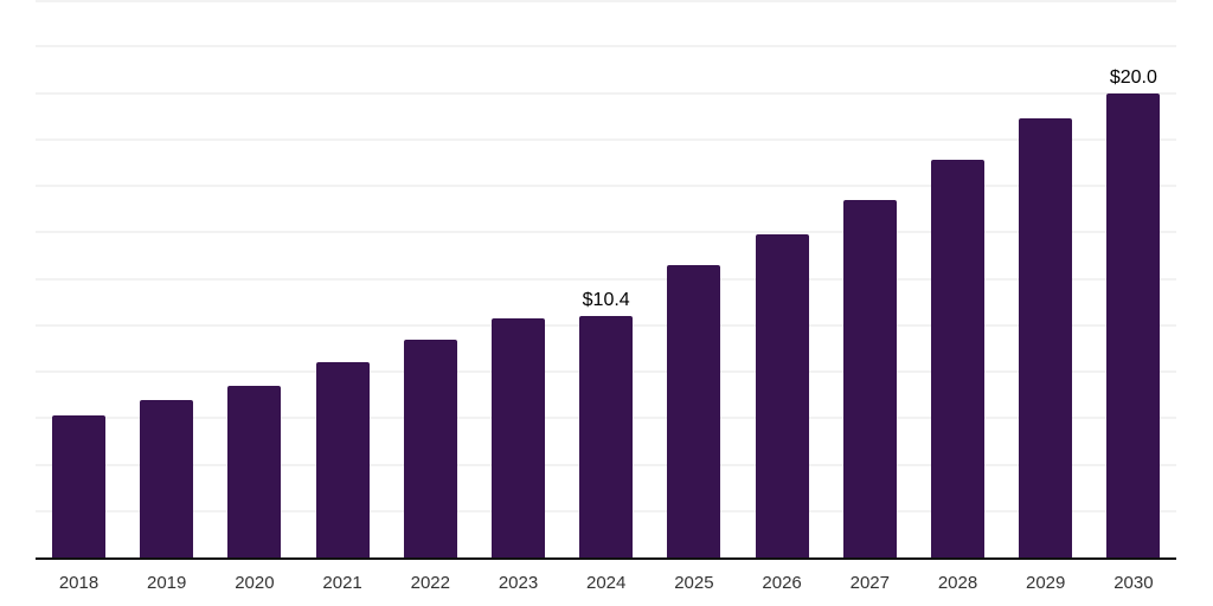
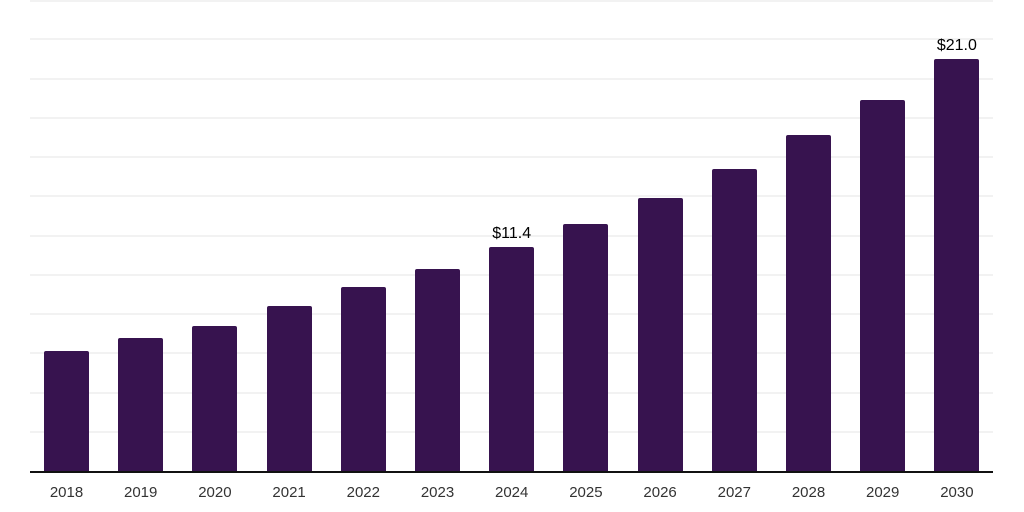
2024: $10.4 -> $11.4
2030: $20.0 -> $21.0
